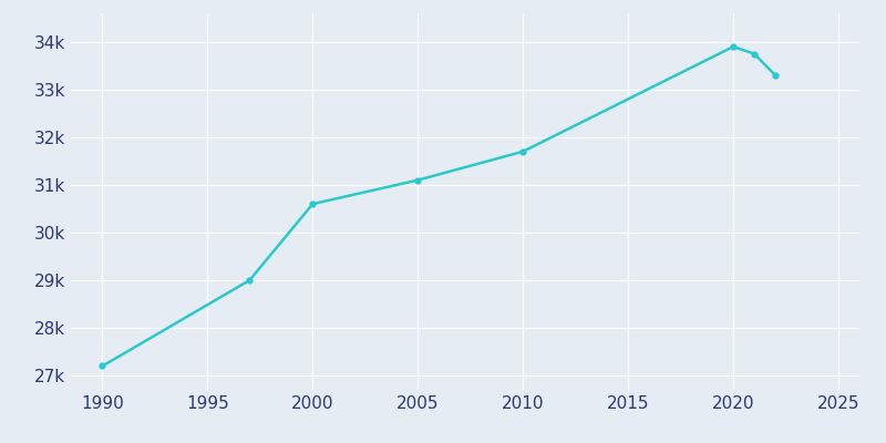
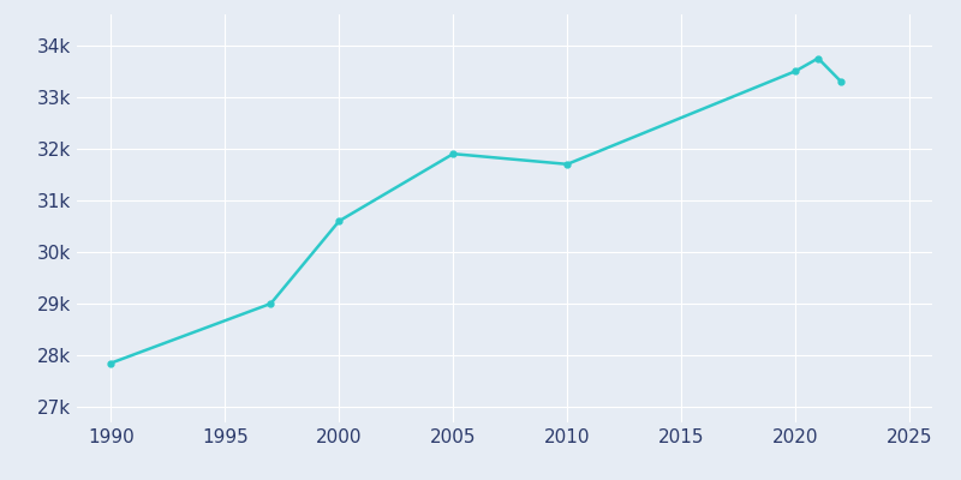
1990: 27.20k -> 27.85k
2005: 31.10k -> 31.90k
2020: 33.90k -> 33.50k
